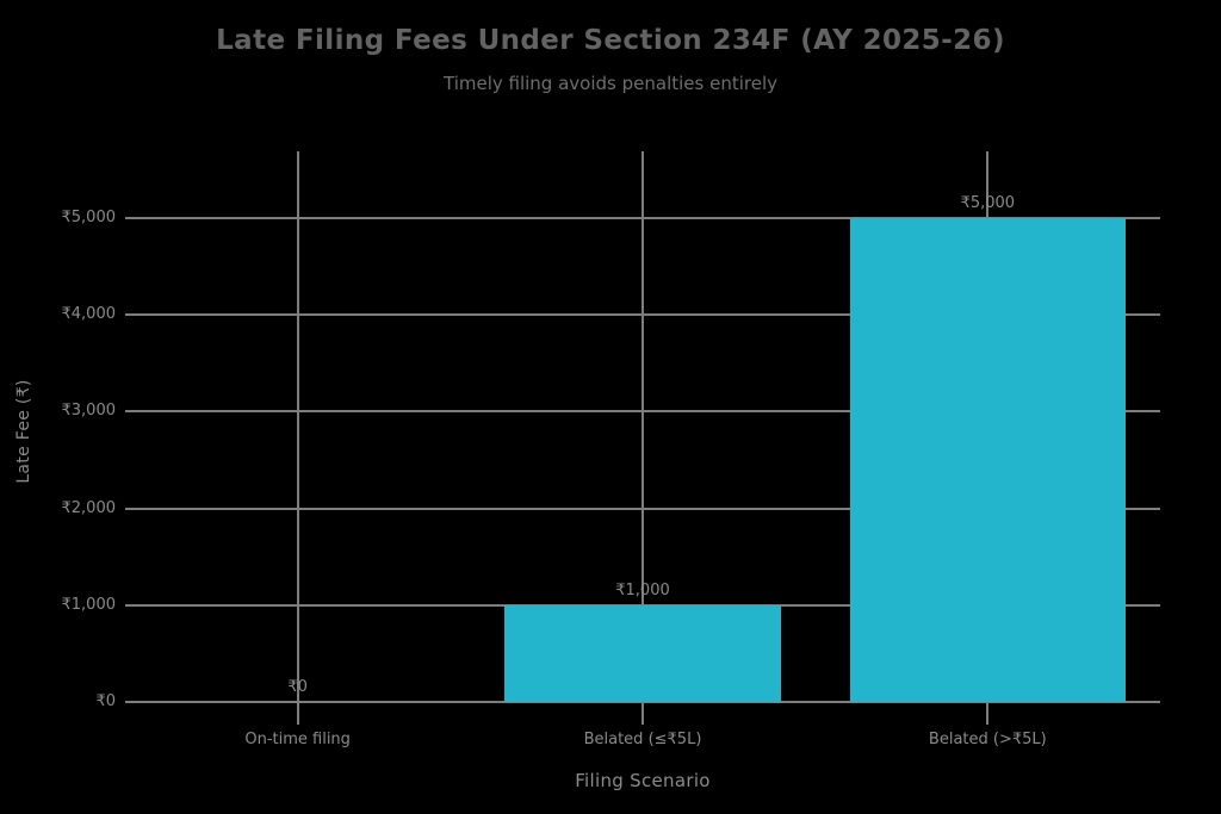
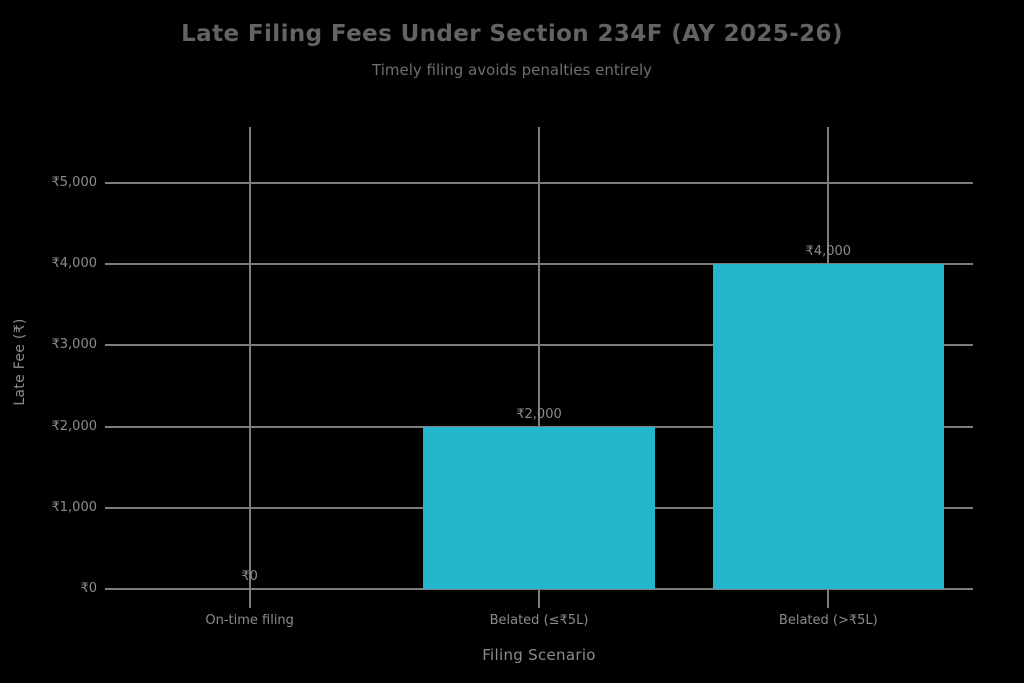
Belated (≤₹5L): 1,000 -> 2,000
Belated (>₹5L): 5,000 -> 4,000
